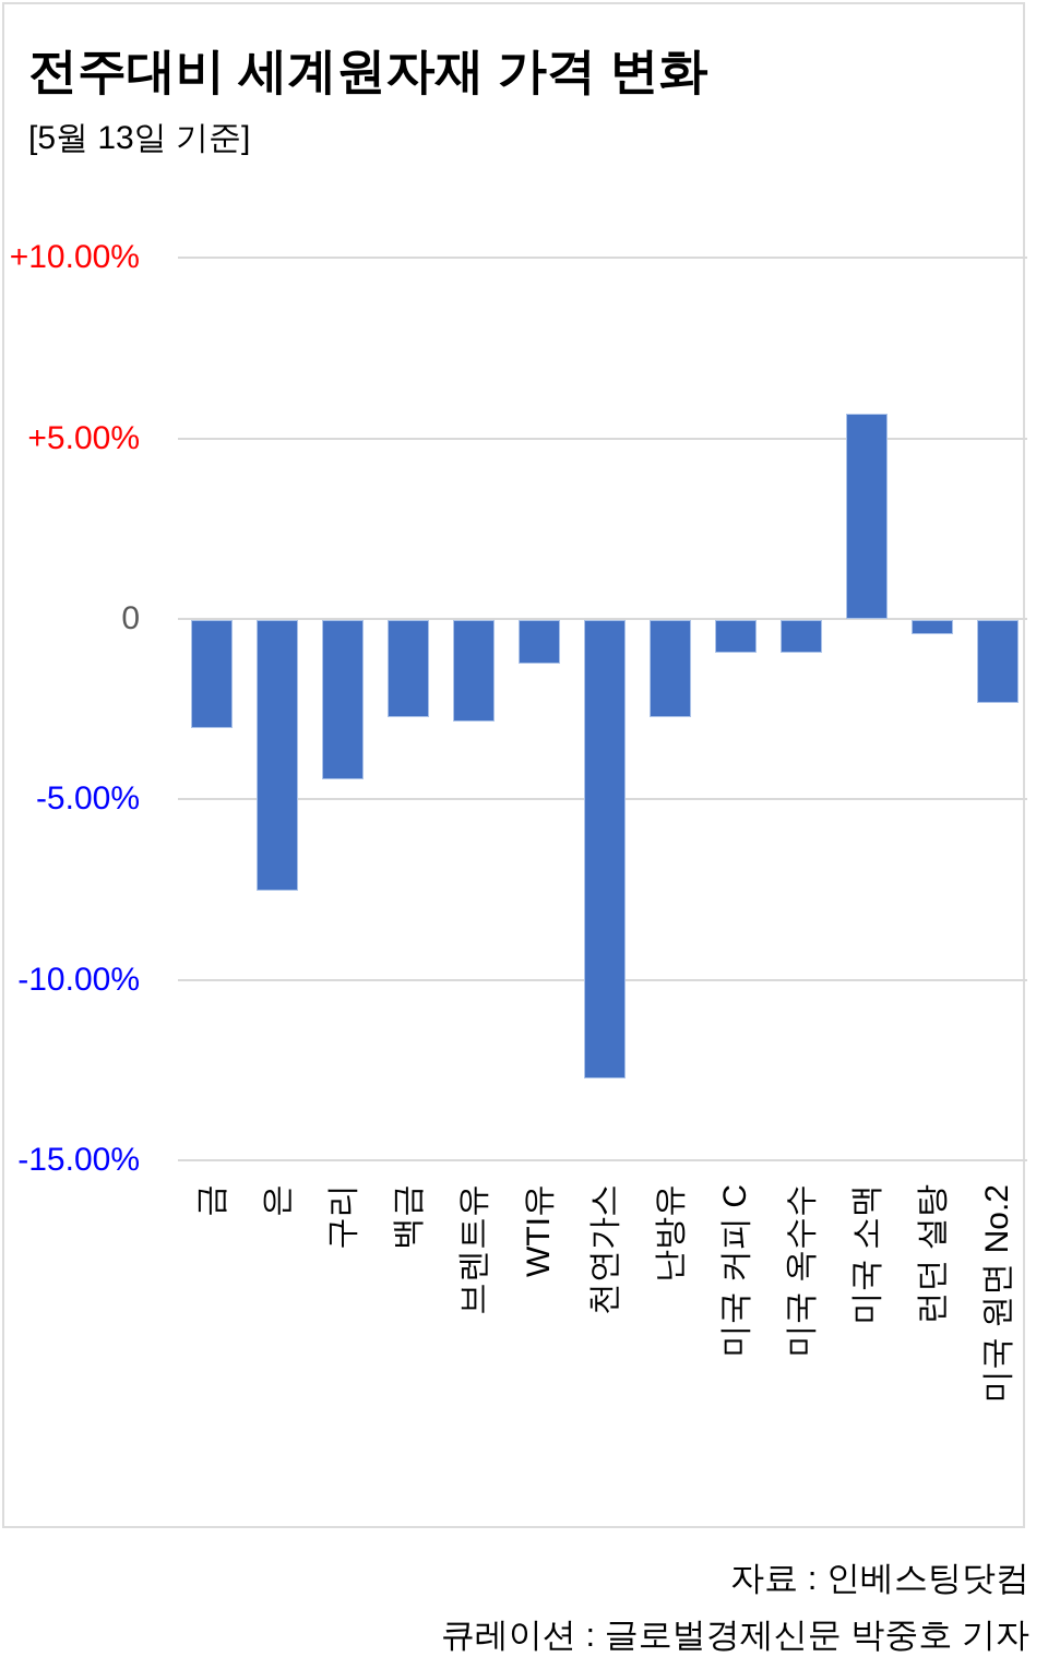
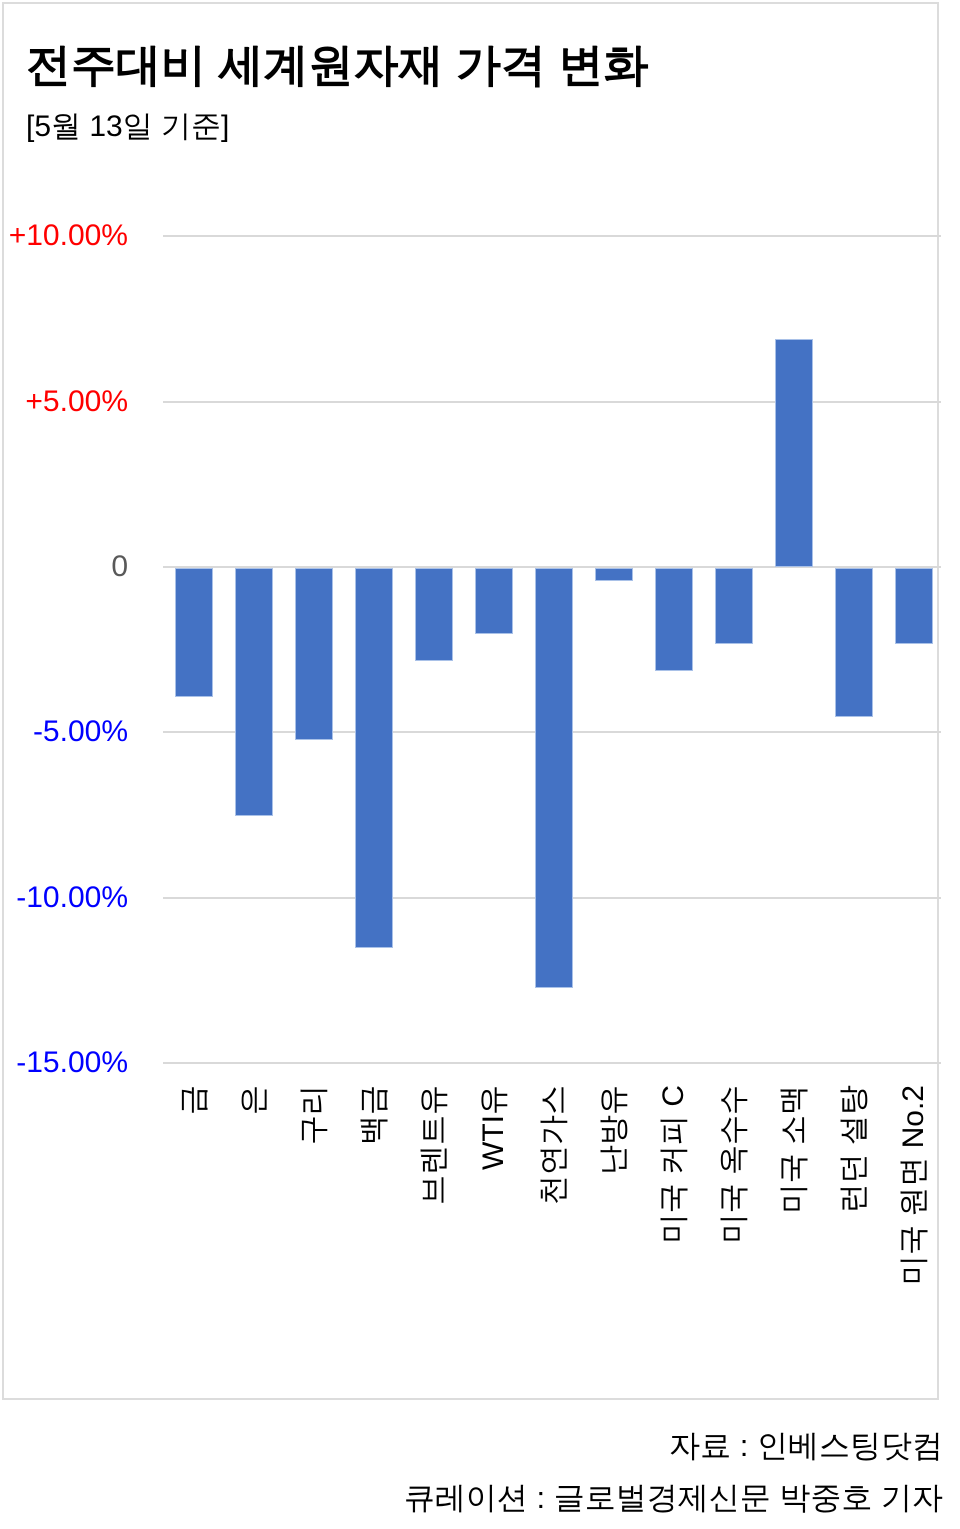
금: -3.0% -> -3.9%
구리: -4.4% -> -5.2%
백금: -2.7% -> -11.5%
WTI유: -1.2% -> -2.0%
난방유: -2.7% -> -0.4%
미국 커피 C: -0.9% -> -3.1%
미국 옥수수: -0.9% -> -2.3%
미국 소맥: 5.7% -> 6.9%
런던 설탕: -0.4% -> -4.5%
